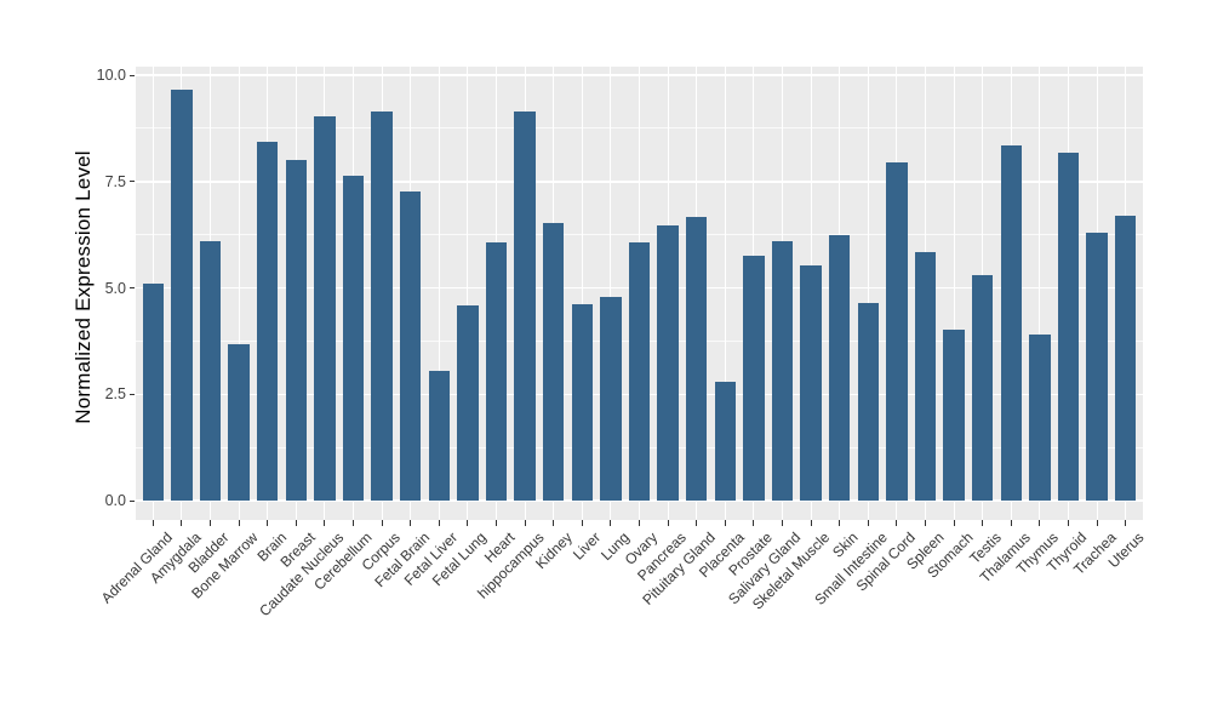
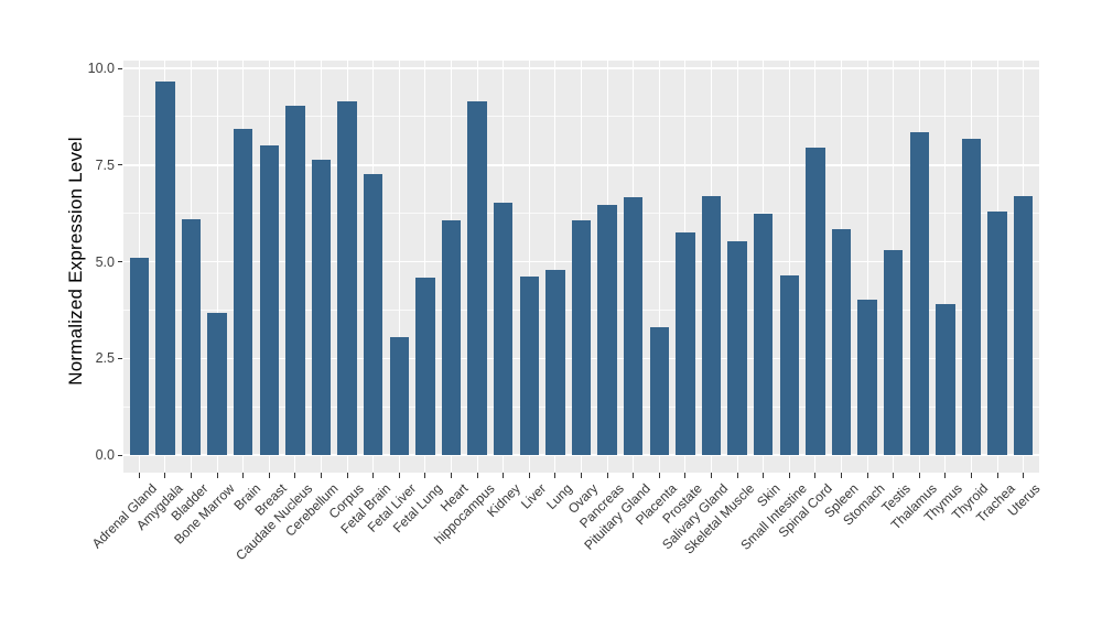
Placenta: 2.8 -> 3.3
Salivary Gland: 6.1 -> 6.7
